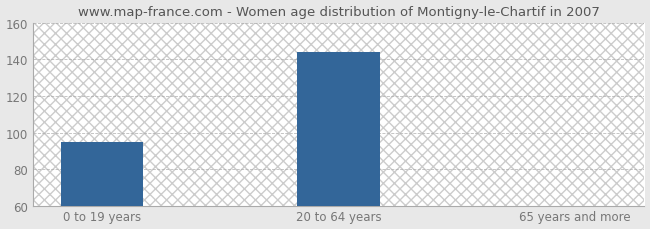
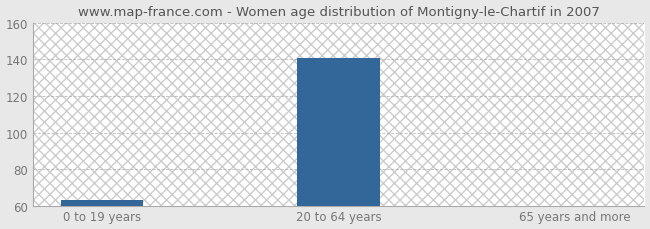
0 to 19 years: 95 -> 63
20 to 64 years: 144 -> 141
